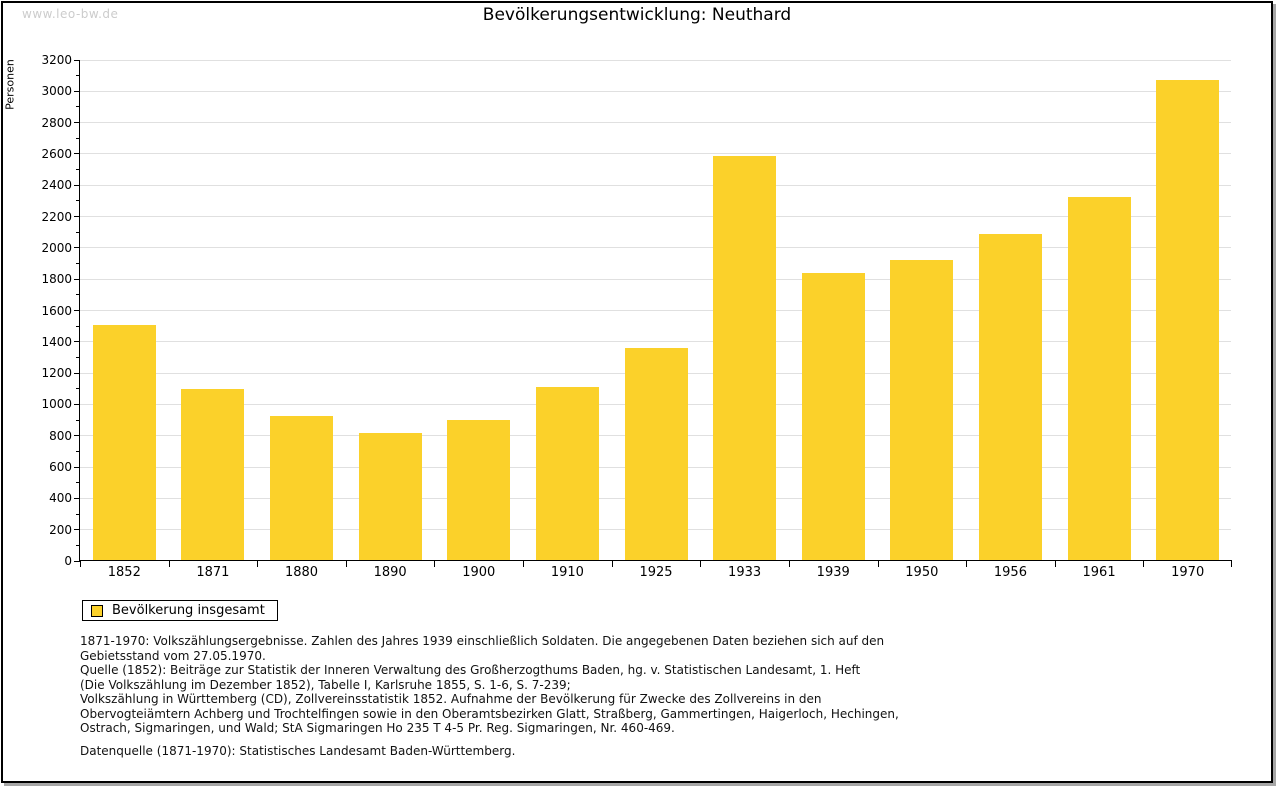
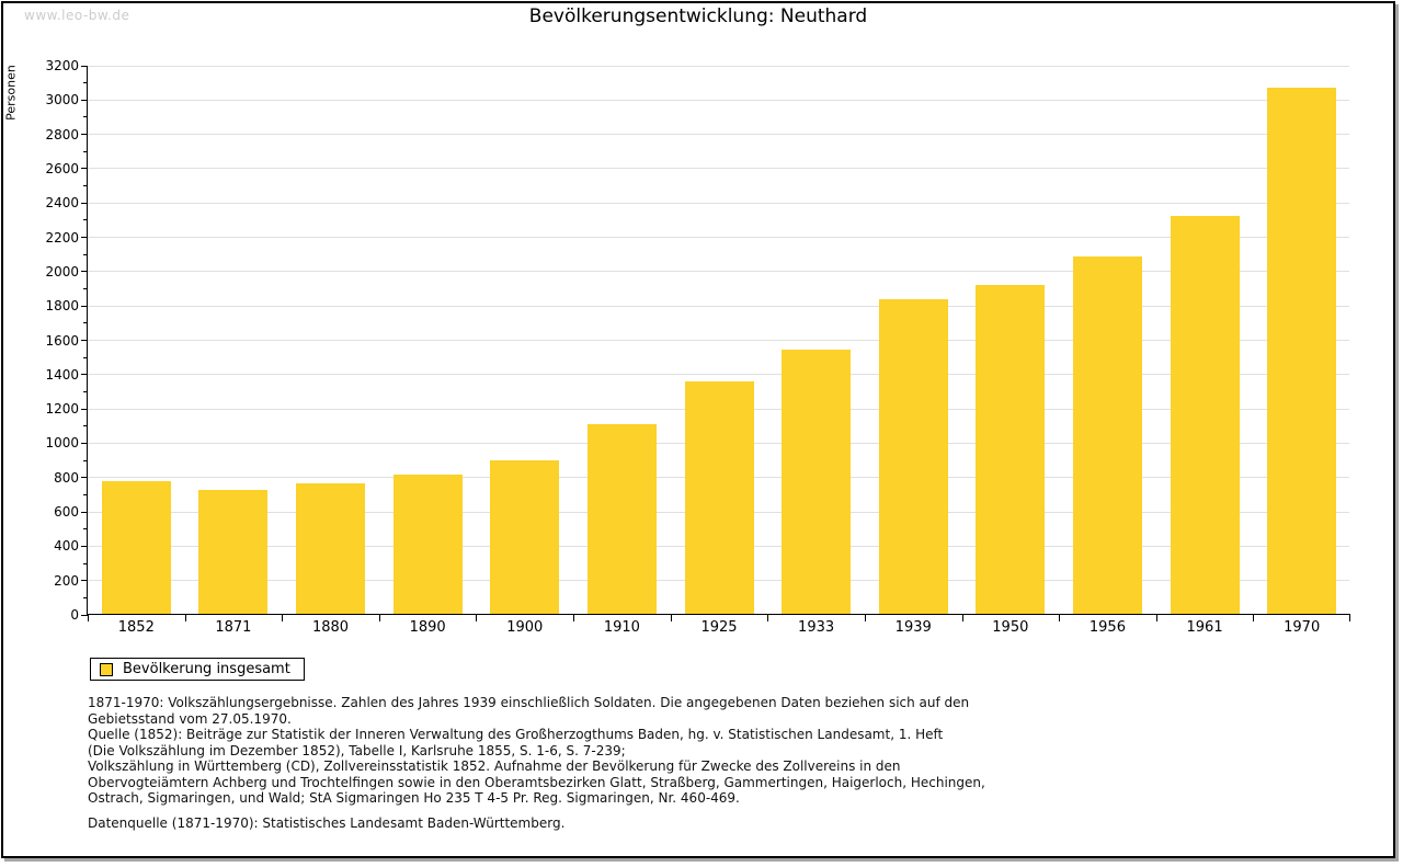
1852: 1500 -> 780
1871: 1090 -> 720
1880: 920 -> 760
1933: 2580 -> 1540
